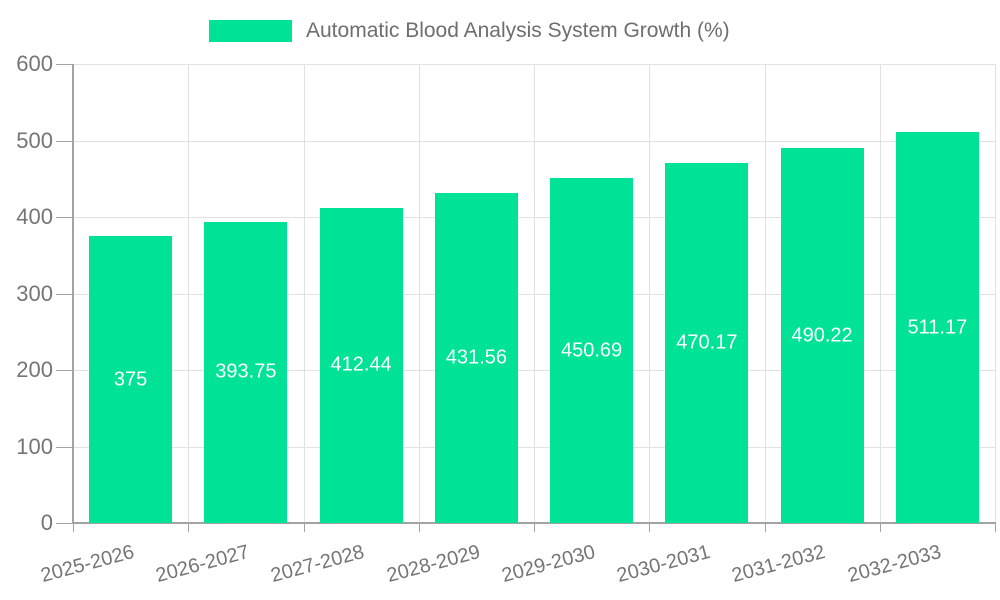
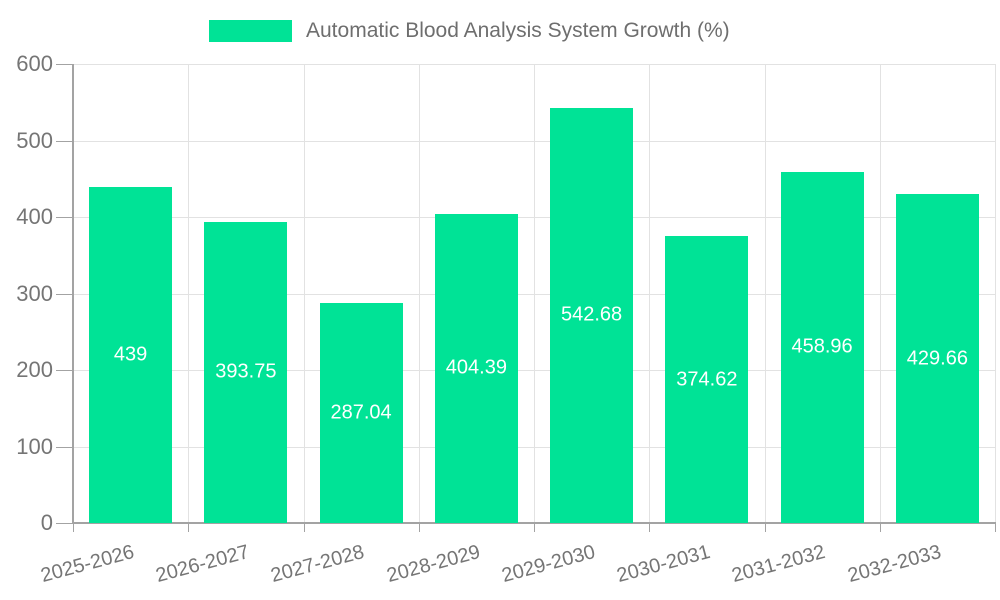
2025-2026: 375 -> 439
2027-2028: 412.44 -> 287.04
2028-2029: 431.56 -> 404.39
2029-2030: 450.69 -> 542.68
2030-2031: 470.17 -> 374.62
2031-2032: 490.22 -> 458.96
2032-2033: 511.17 -> 429.66
